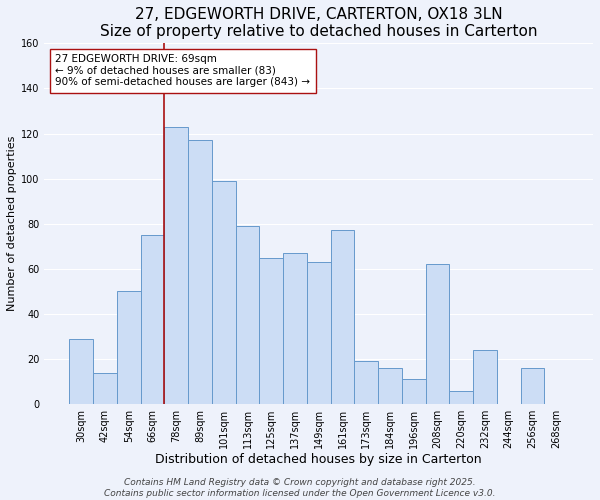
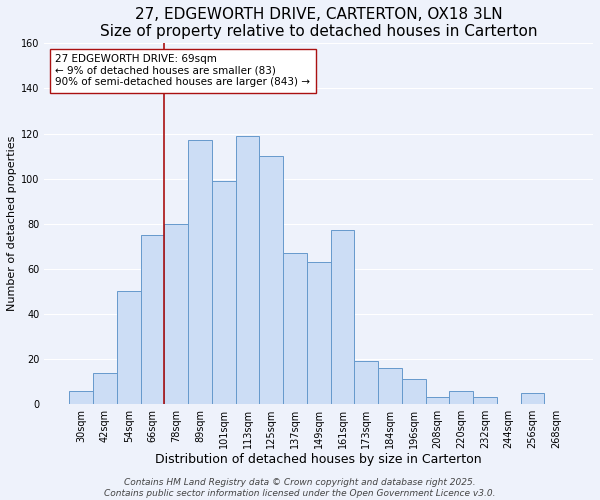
30sqm: 29 -> 6
78sqm: 123 -> 80
113sqm: 79 -> 119
125sqm: 65 -> 110
208sqm: 62 -> 3
232sqm: 24 -> 3
256sqm: 16 -> 5
